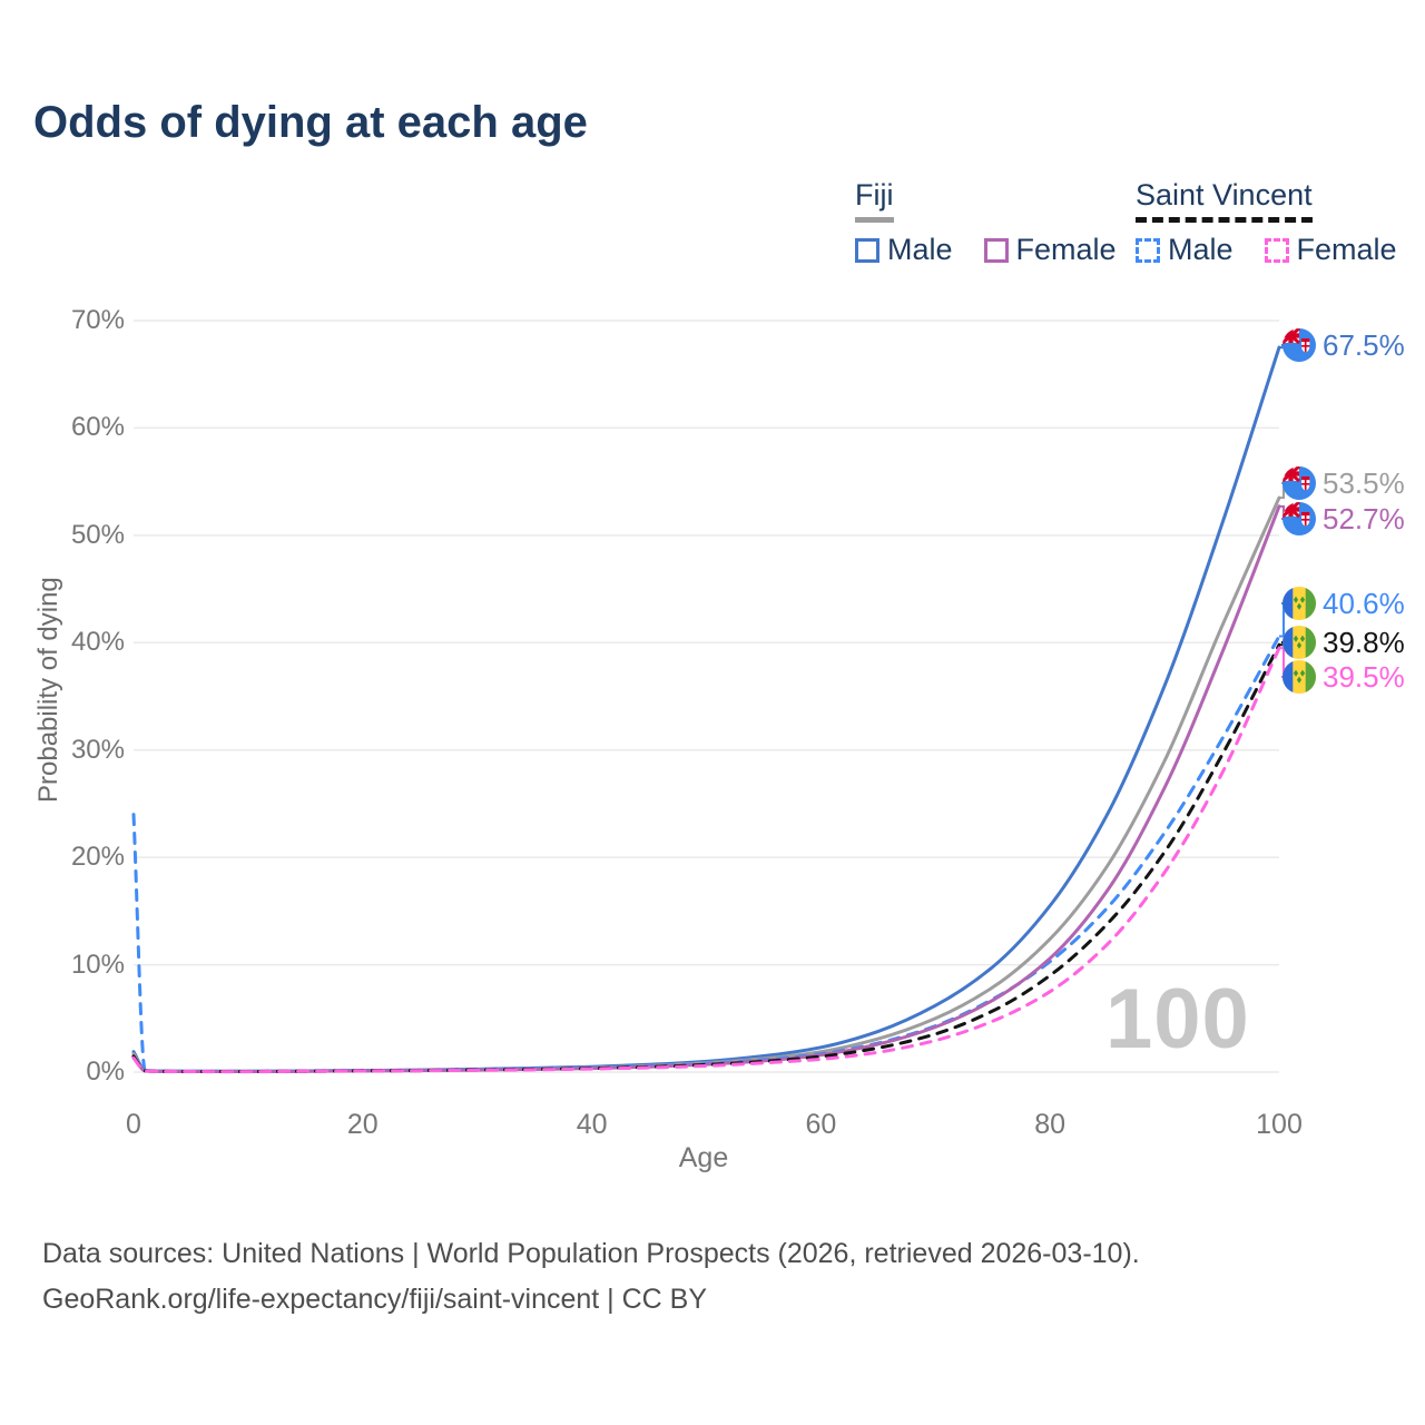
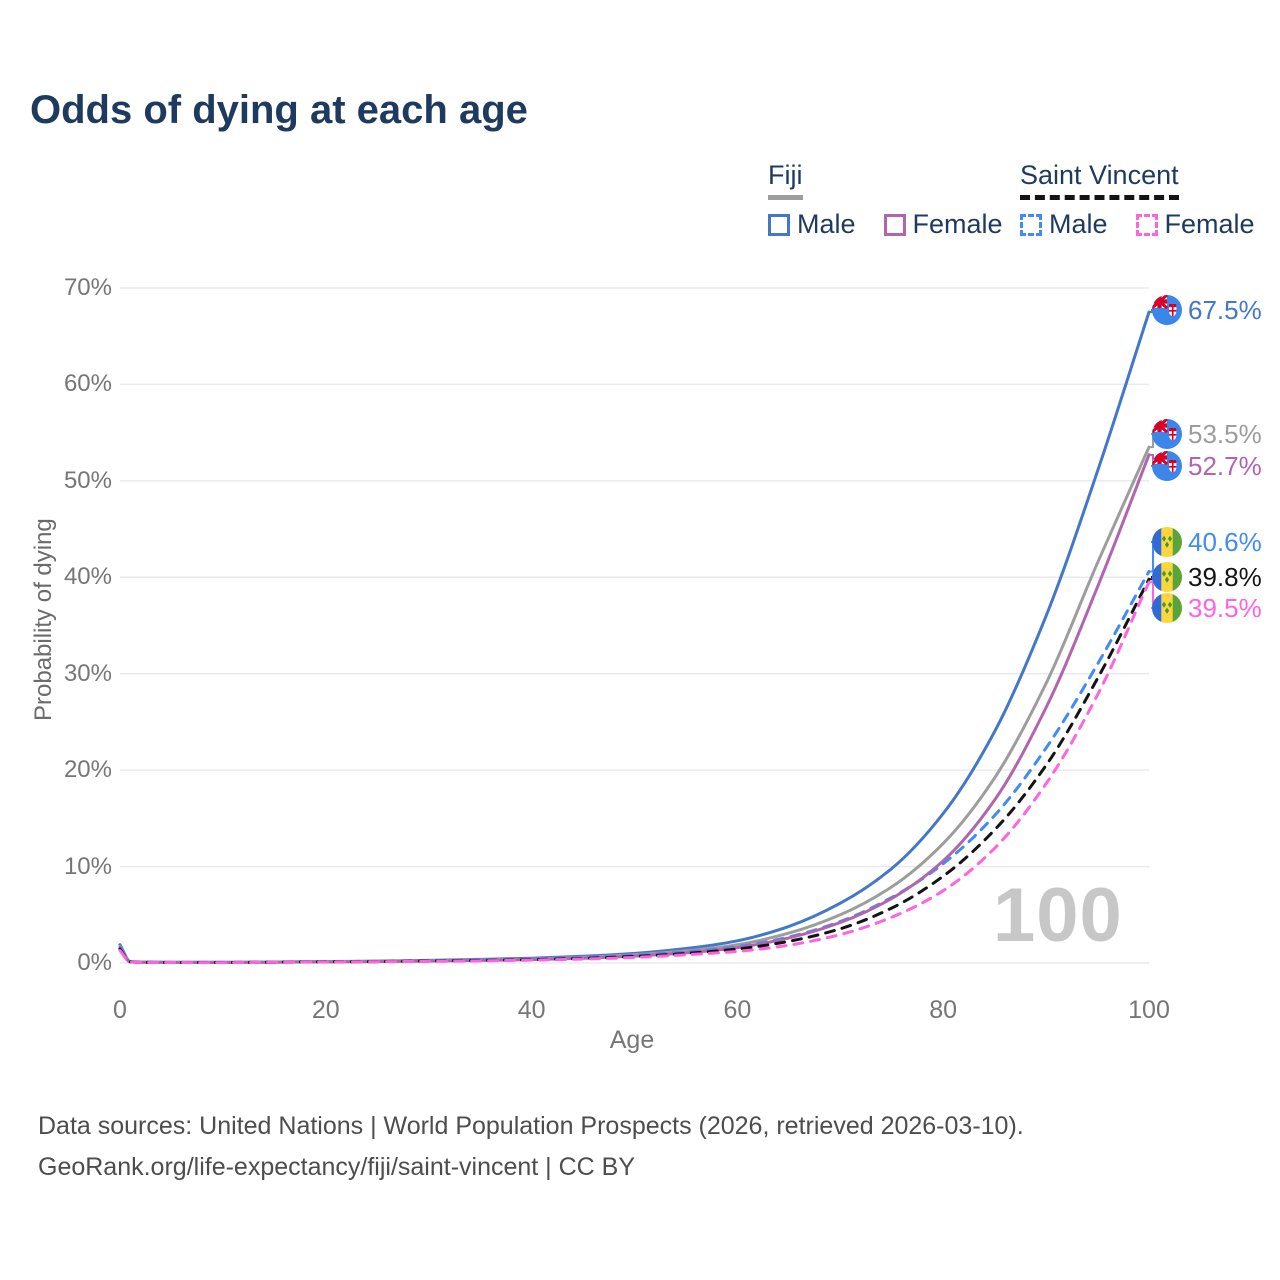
Saint Vincent Male/0: 24% -> 2%
